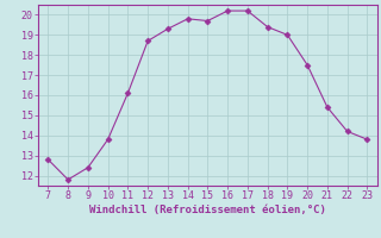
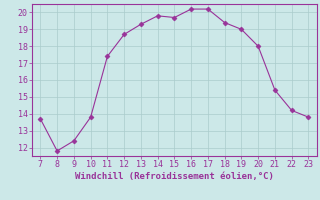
7: 12.8 -> 13.7
11: 16.1 -> 17.4
20: 17.5 -> 18.0
